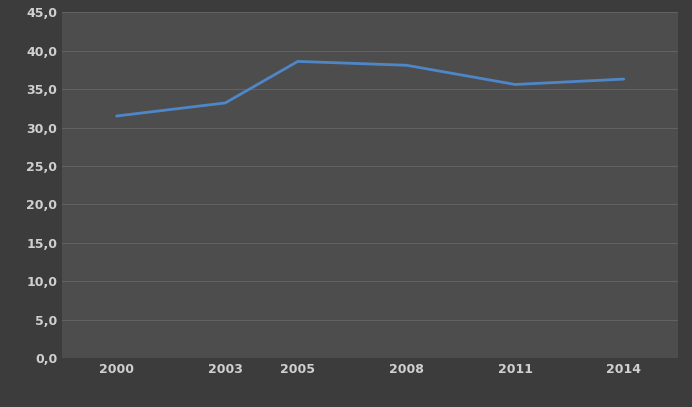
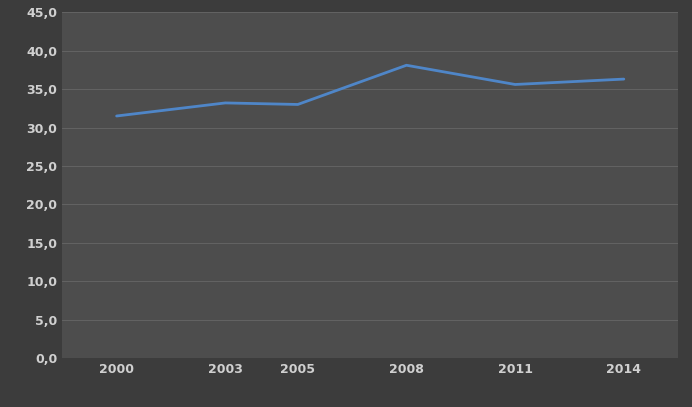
2005: 38,6 -> 33,0
